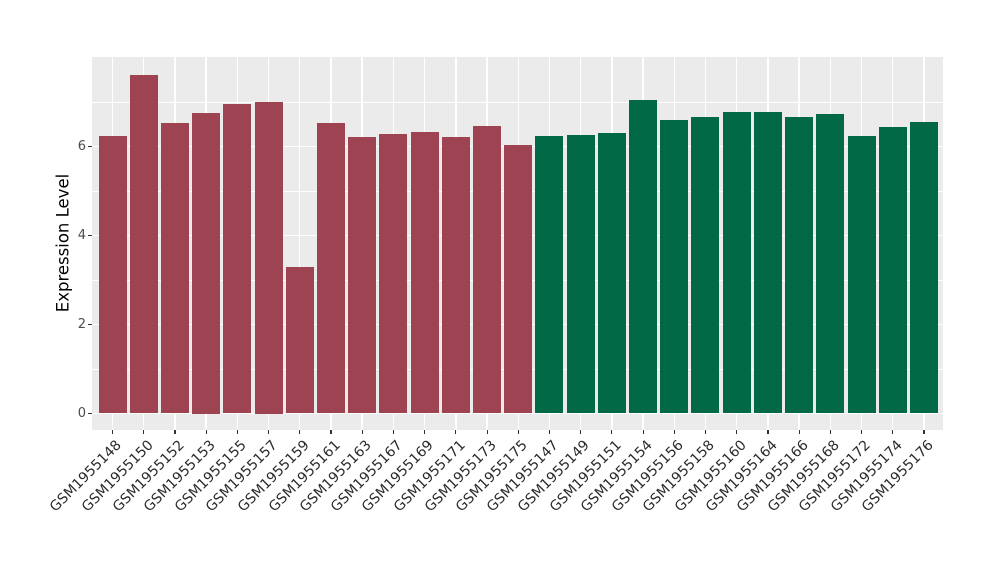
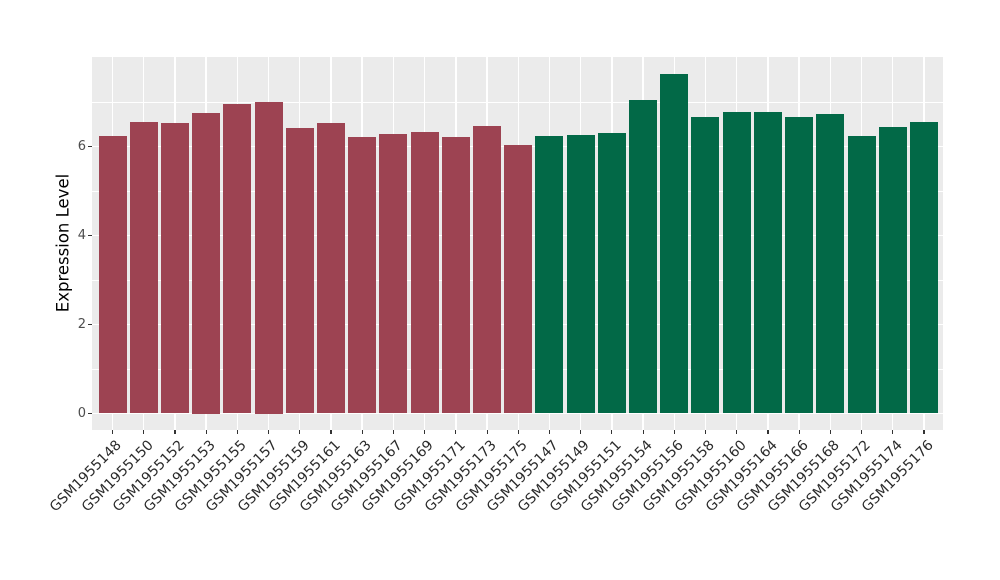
GSM1955150: 7.6 -> 6.5
GSM1955159: 3.3 -> 6.4
GSM1955156: 6.6 -> 7.6
